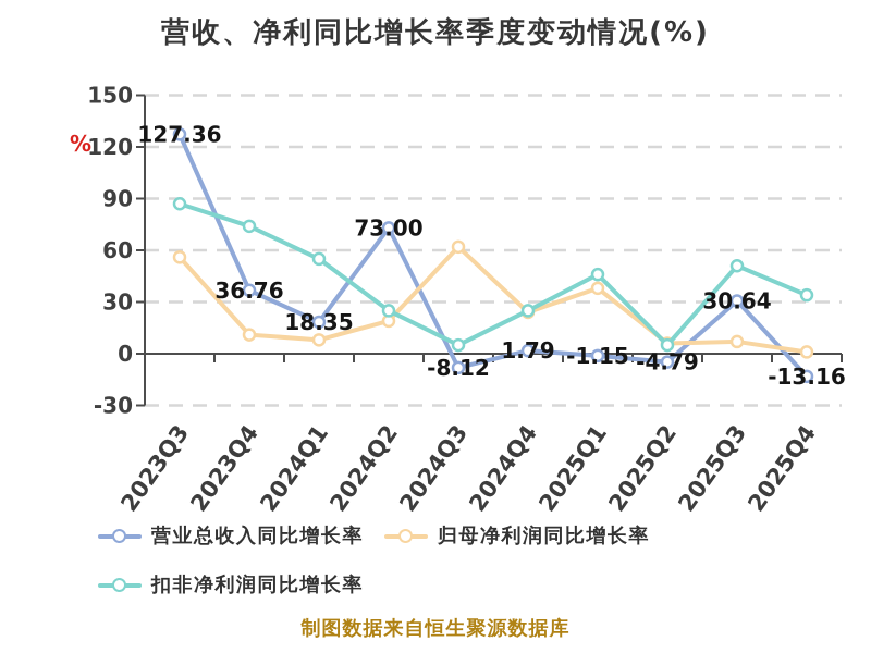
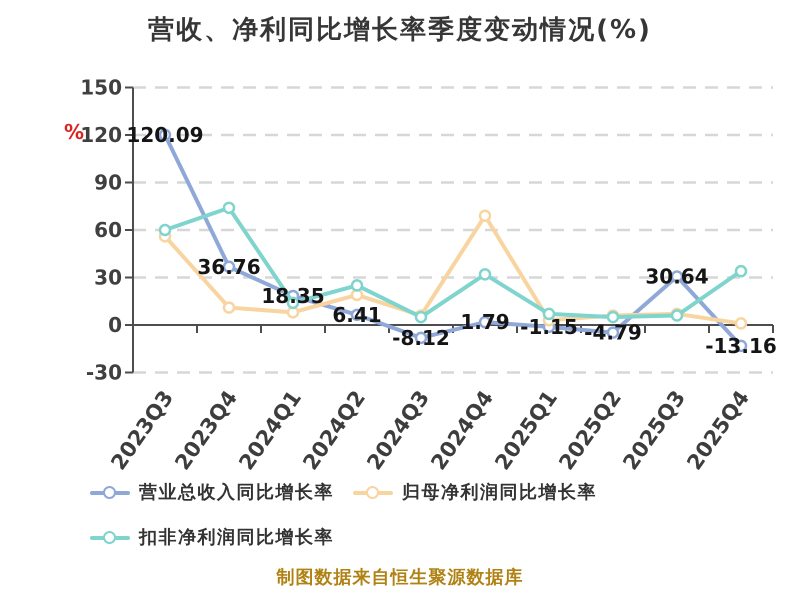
营业总收入同比增长率/2023Q3: 127.36 -> 120.09
扣非净利润同比增长率/2023Q3: 87 -> 60
扣非净利润同比增长率/2024Q1: 55 -> 14
营业总收入同比增长率/2024Q2: 73.00 -> 6.41
归母净利润同比增长率/2024Q3: 62 -> 6
归母净利润同比增长率/2024Q4: 24 -> 69
扣非净利润同比增长率/2024Q4: 25 -> 32
归母净利润同比增长率/2025Q1: 38 -> 3
扣非净利润同比增长率/2025Q1: 46 -> 7
扣非净利润同比增长率/2025Q3: 51 -> 6
